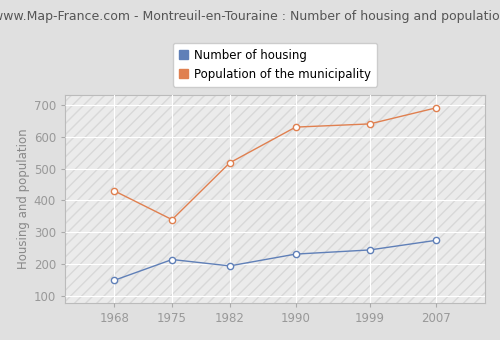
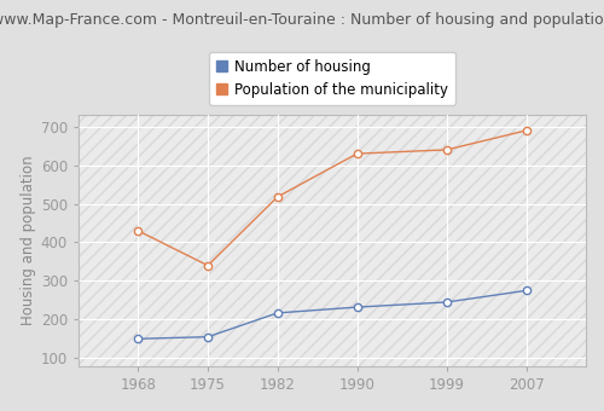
Number of housing/1975: 215 -> 155
Number of housing/1982: 195 -> 217
